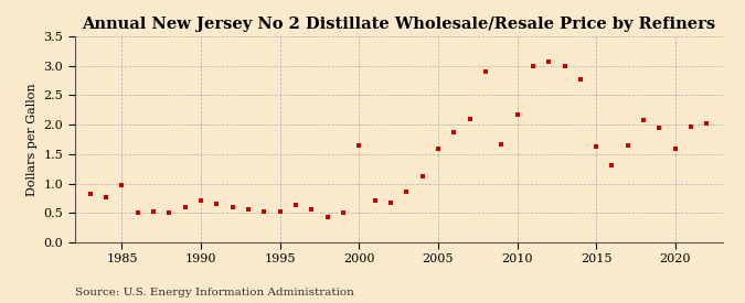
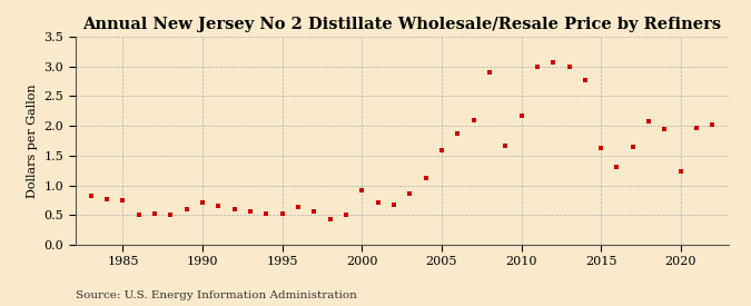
1985: 0.98 -> 0.75
2000: 1.64 -> 0.91
2020: 1.60 -> 1.23
